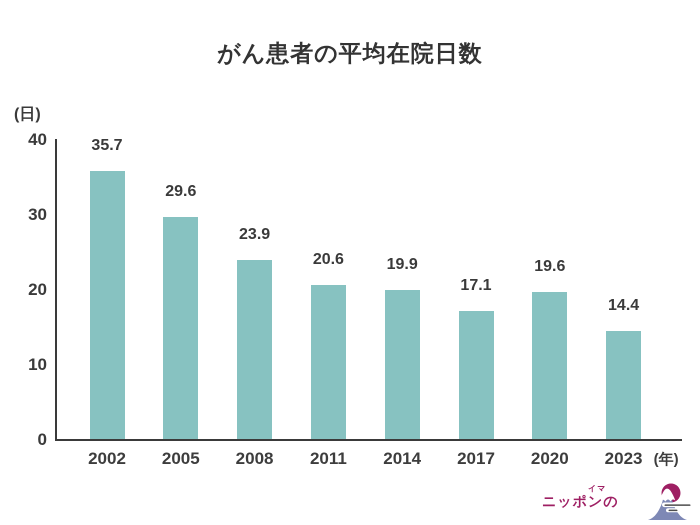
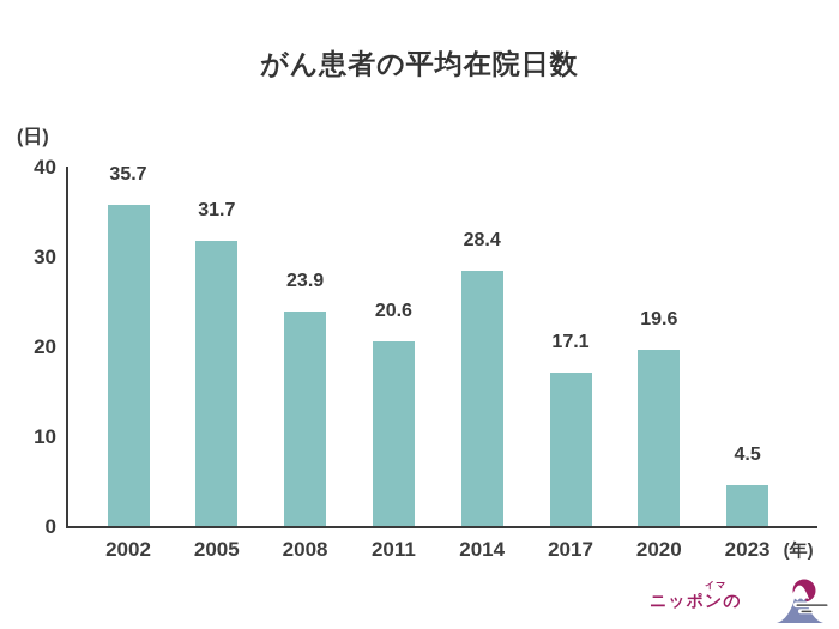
2005: 29.6 -> 31.7
2014: 19.9 -> 28.4
2023: 14.4 -> 4.5
